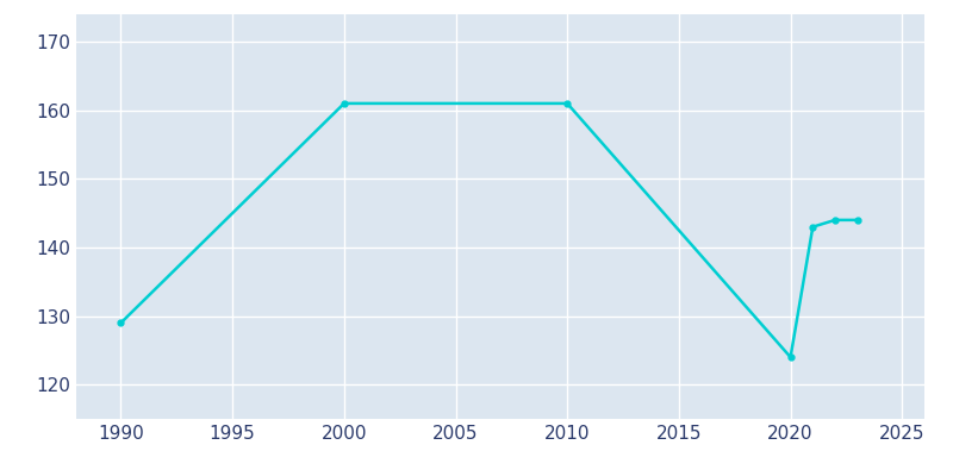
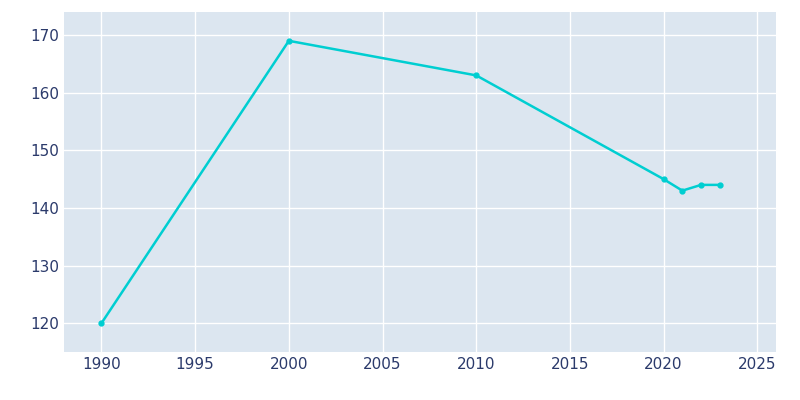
1990: 129 -> 120
2000: 161 -> 169
2010: 161 -> 163
2020: 124 -> 145
